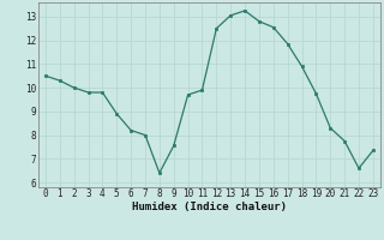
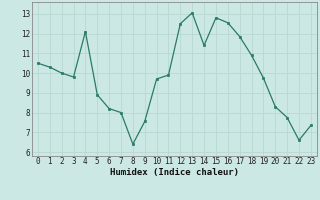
4: 9.8 -> 12.1
14: 13.2 -> 11.4
